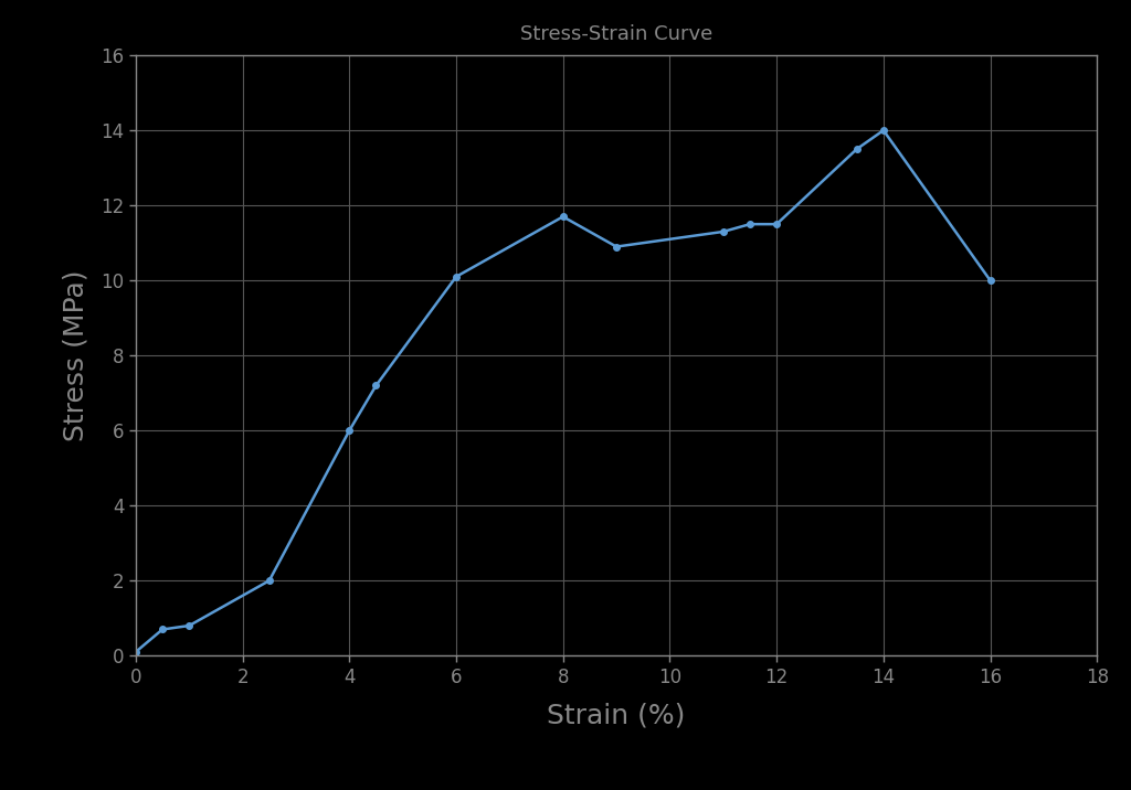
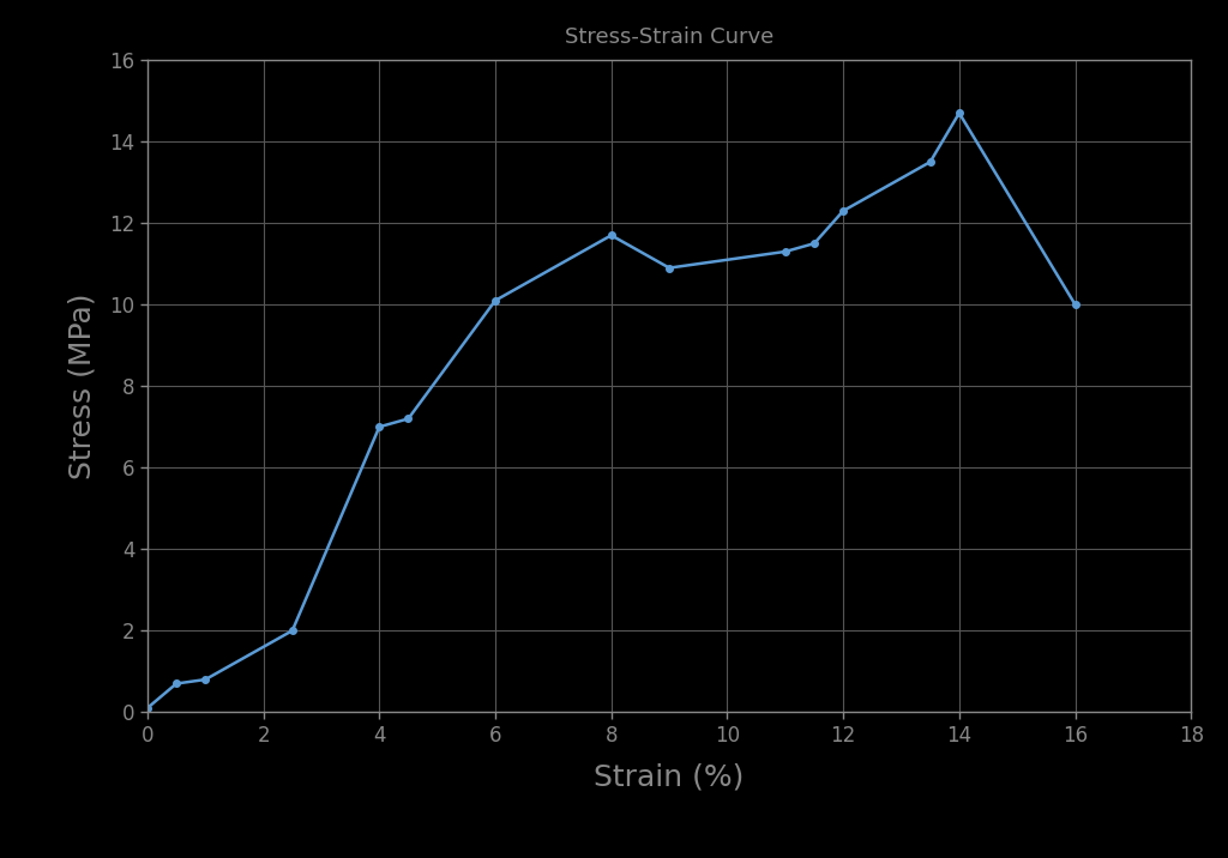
4: 6.0 -> 7.0
12: 11.5 -> 12.3
14: 14.0 -> 14.7
